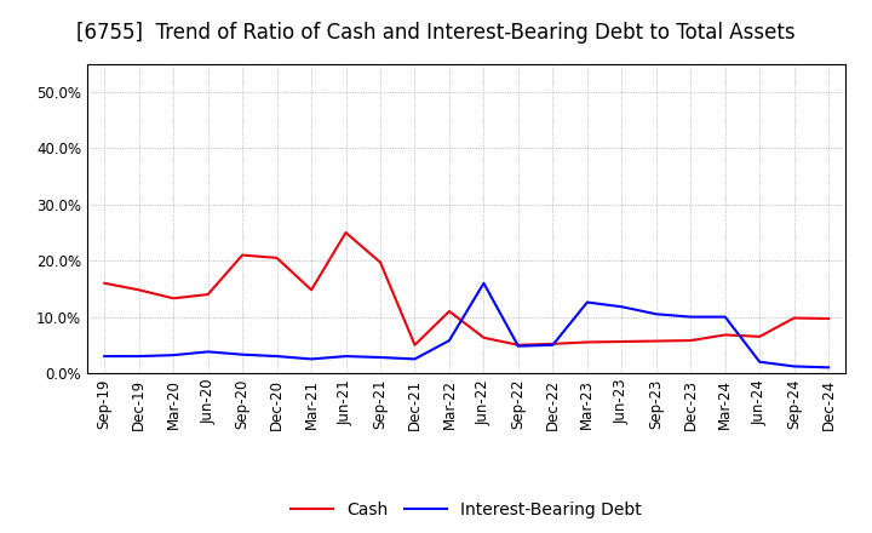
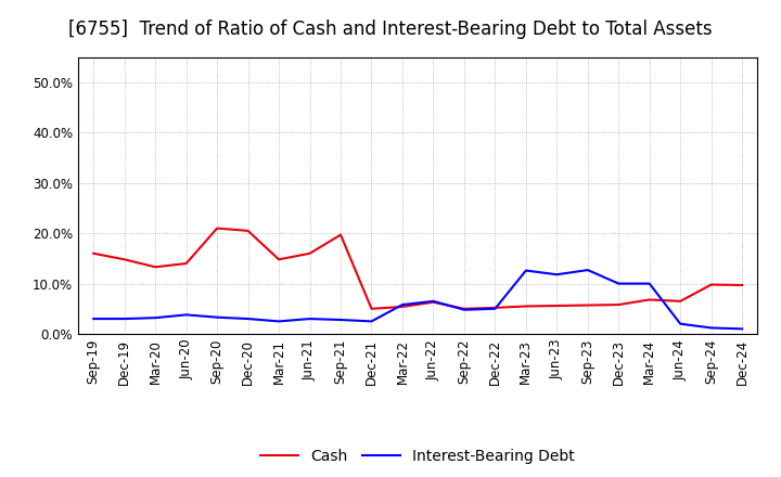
Cash/Jun-21: 25.0% -> 16.0%
Cash/Mar-22: 11.0% -> 5.4%
Interest-Bearing Debt/Jun-22: 16.0% -> 6.5%
Interest-Bearing Debt/Sep-23: 10.5% -> 12.7%
